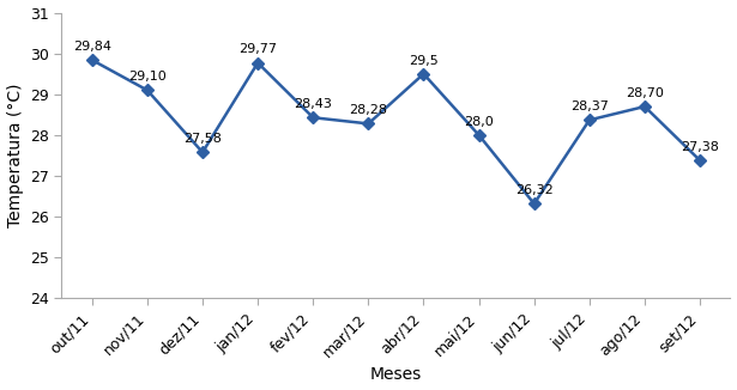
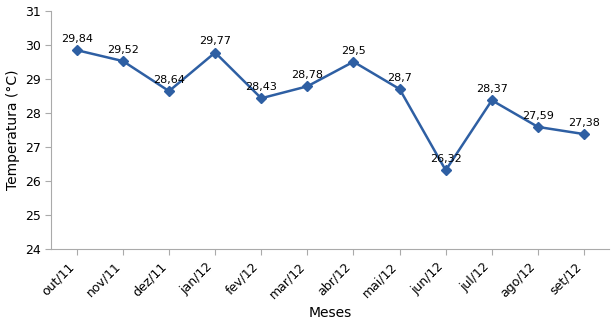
nov/11: 29,10 -> 29,52
dez/11: 27,58 -> 28,64
mar/12: 28,28 -> 28,78
mai/12: 28,0 -> 28,7
ago/12: 28,70 -> 27,59
